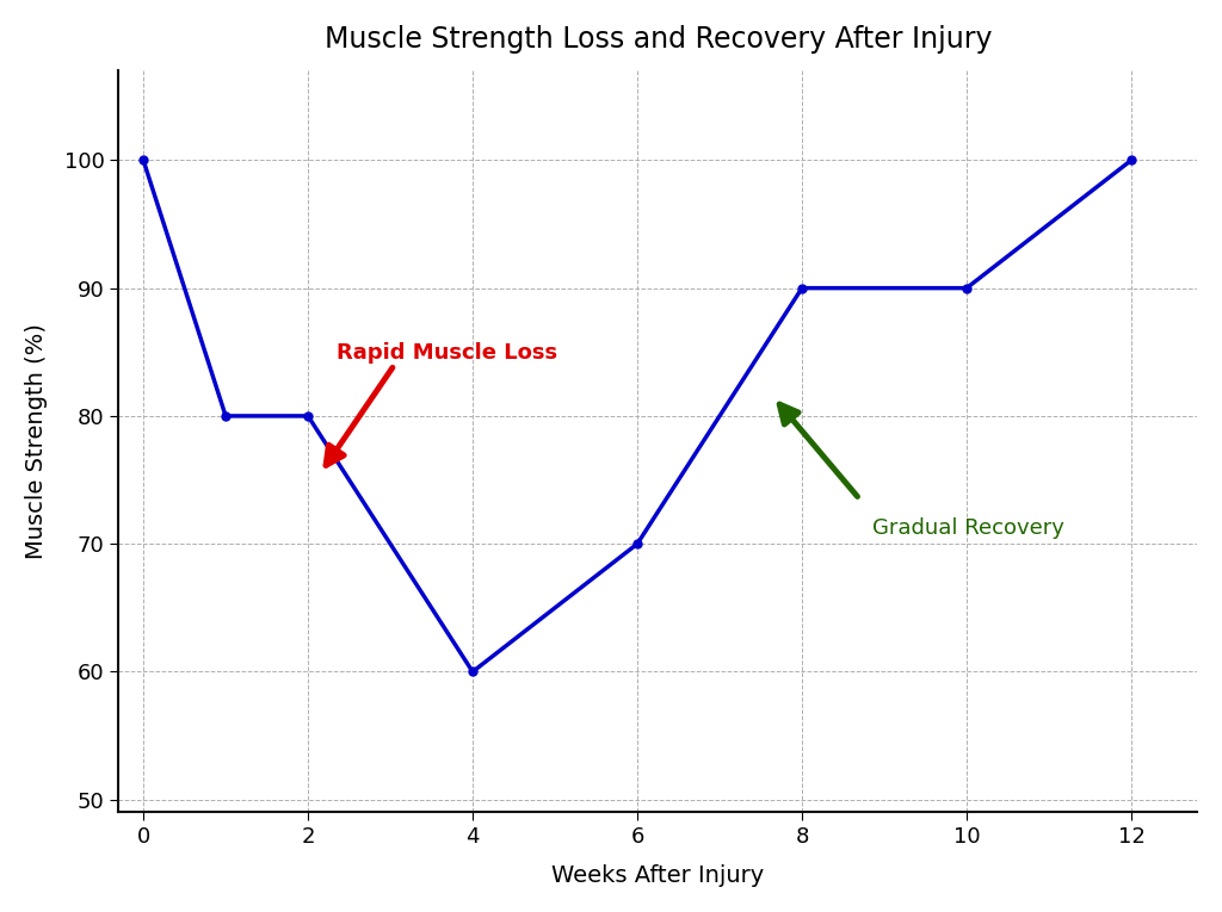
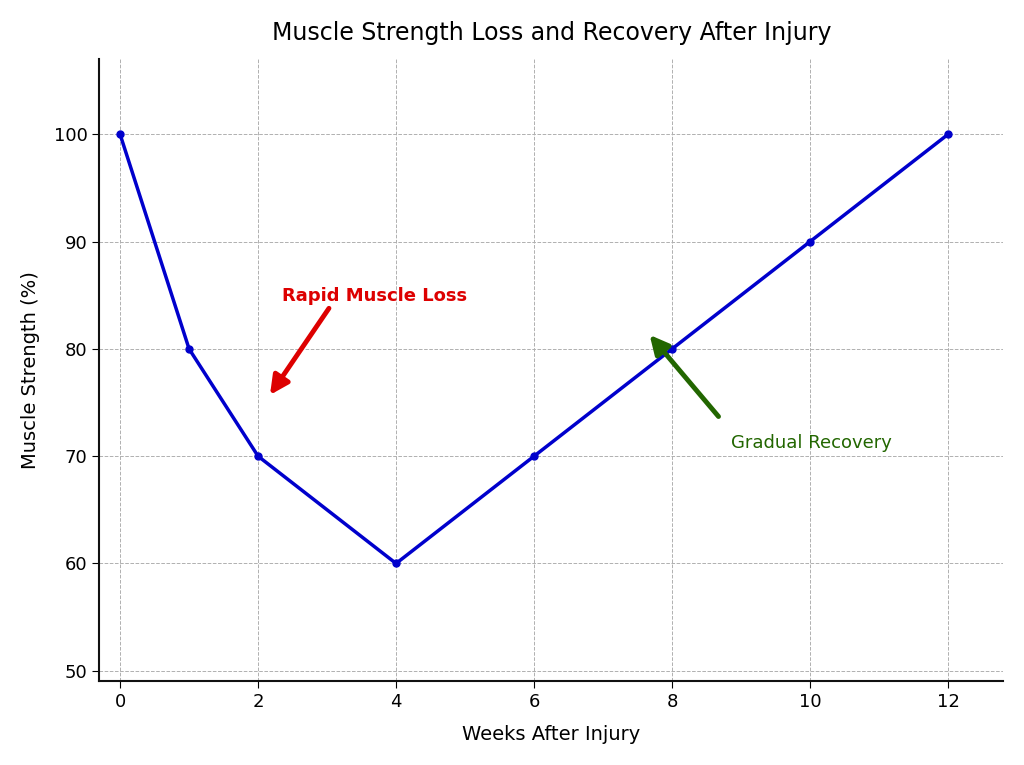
2: 80 -> 70
8: 90 -> 80
